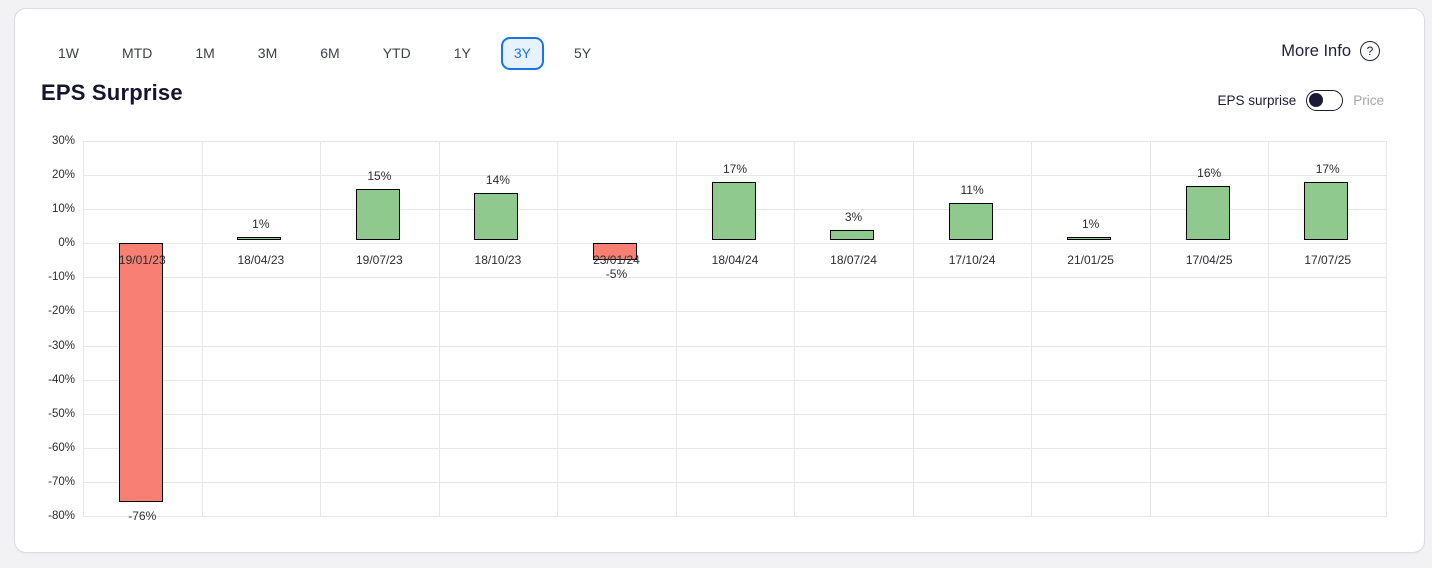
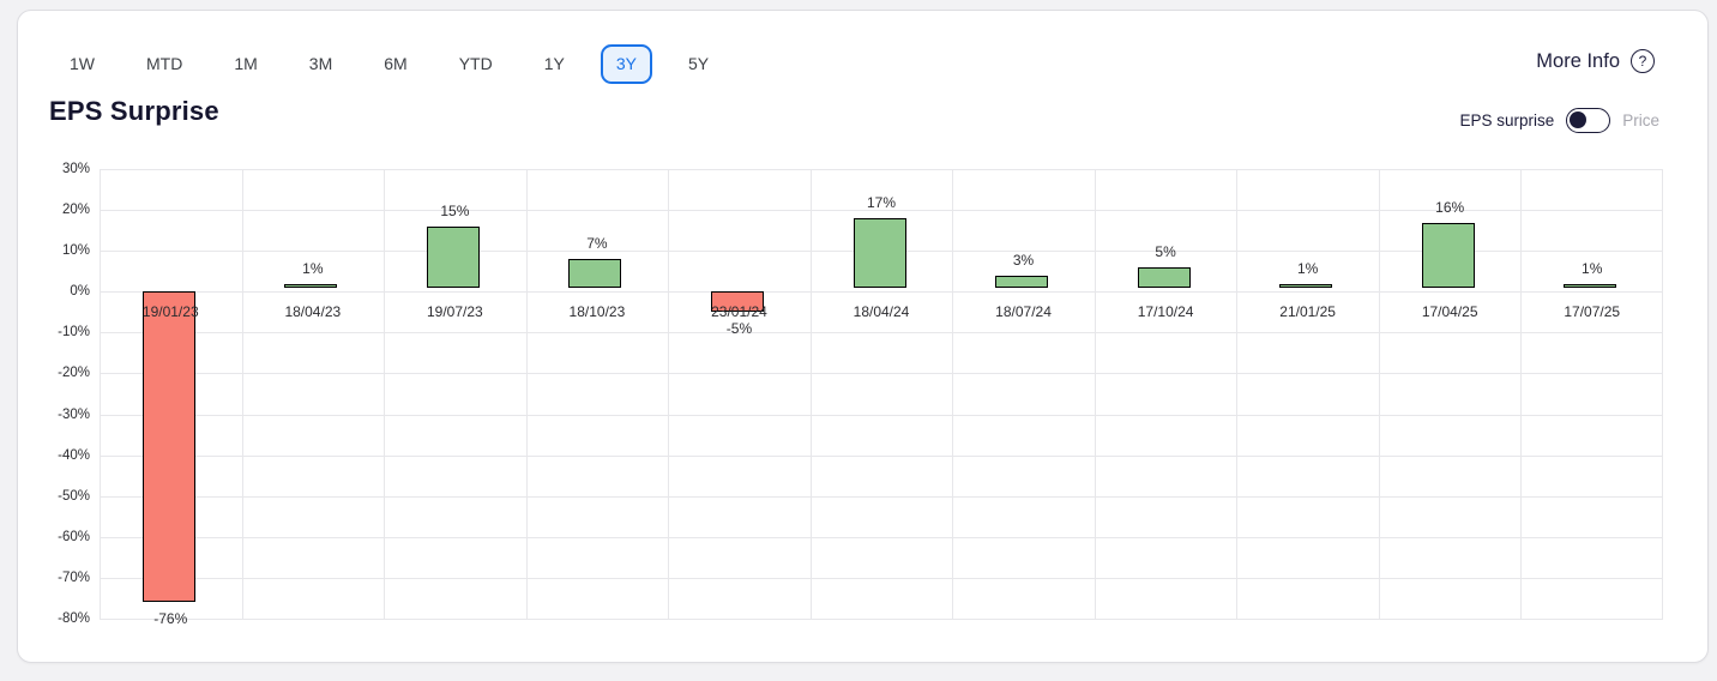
18/10/23: 14% -> 7%
17/10/24: 11% -> 5%
17/07/25: 17% -> 1%
